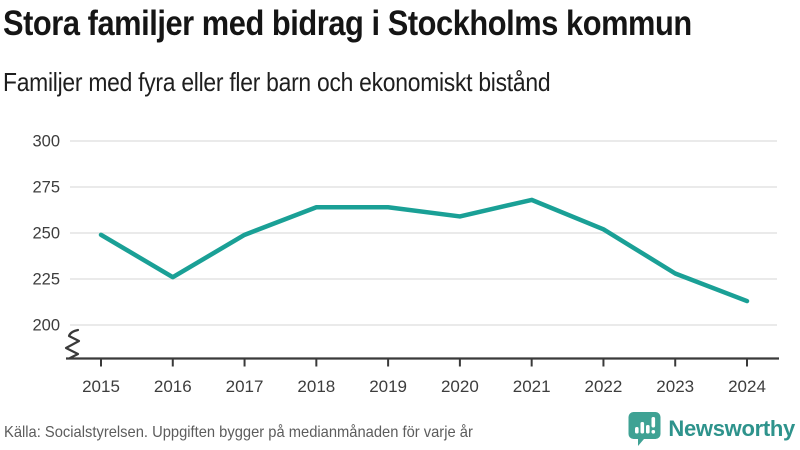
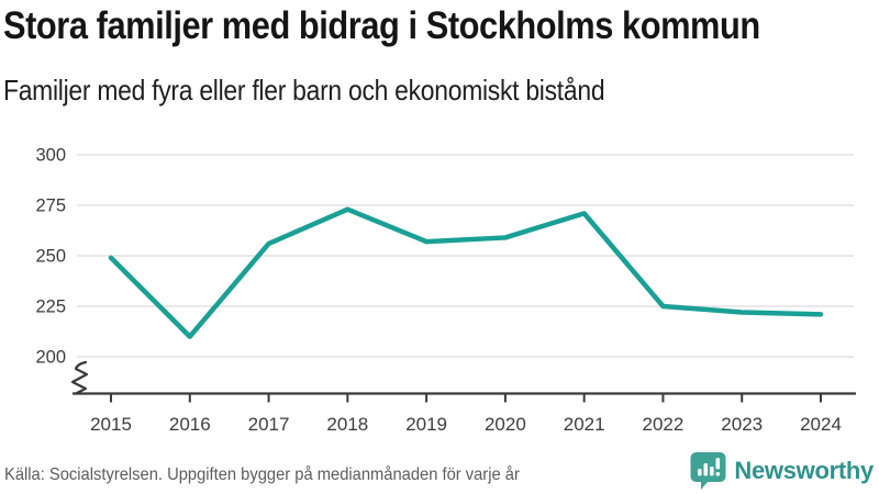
2016: 226 -> 210
2017: 249 -> 256
2018: 264 -> 273
2019: 264 -> 257
2021: 268 -> 271
2022: 252 -> 225
2023: 228 -> 222
2024: 213 -> 221
